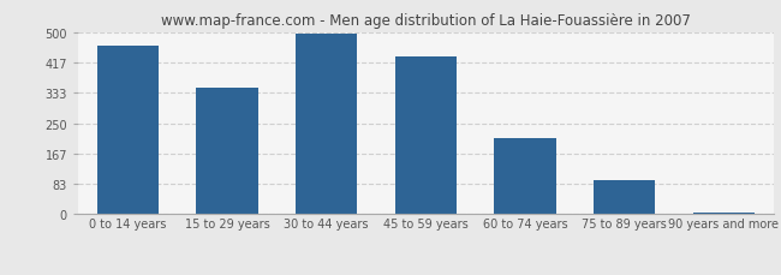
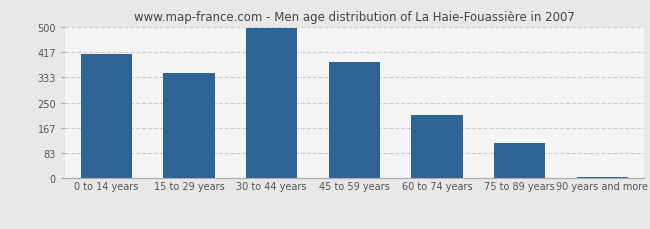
0 to 14 years: 462 -> 410
45 to 59 years: 432 -> 385
75 to 89 years: 95 -> 115
